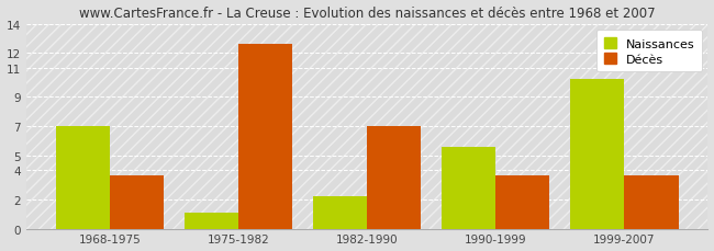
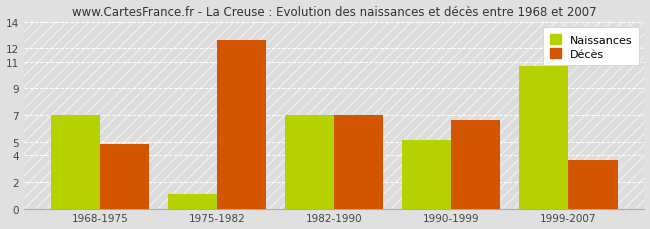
Décès/1968-1975: 3.6 -> 4.8
Naissances/1982-1990: 2.2 -> 7.0
Naissances/1990-1999: 5.6 -> 5.1
Décès/1990-1999: 3.6 -> 6.6
Naissances/1999-2007: 10.2 -> 10.7
